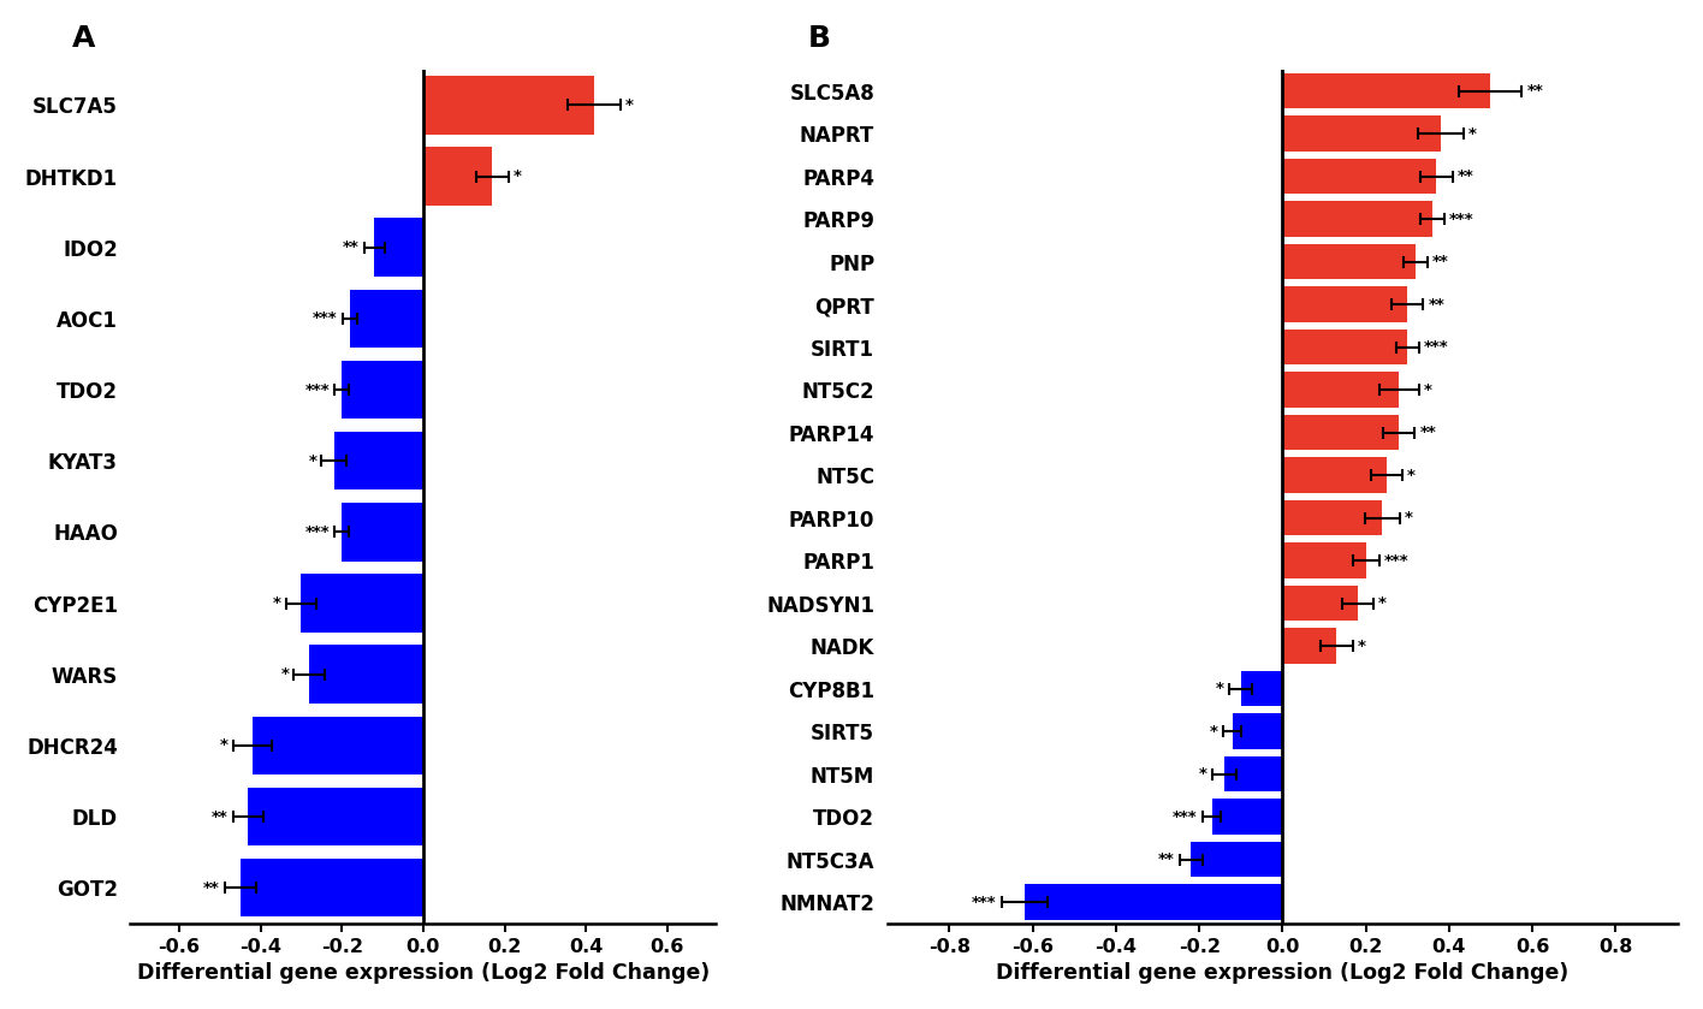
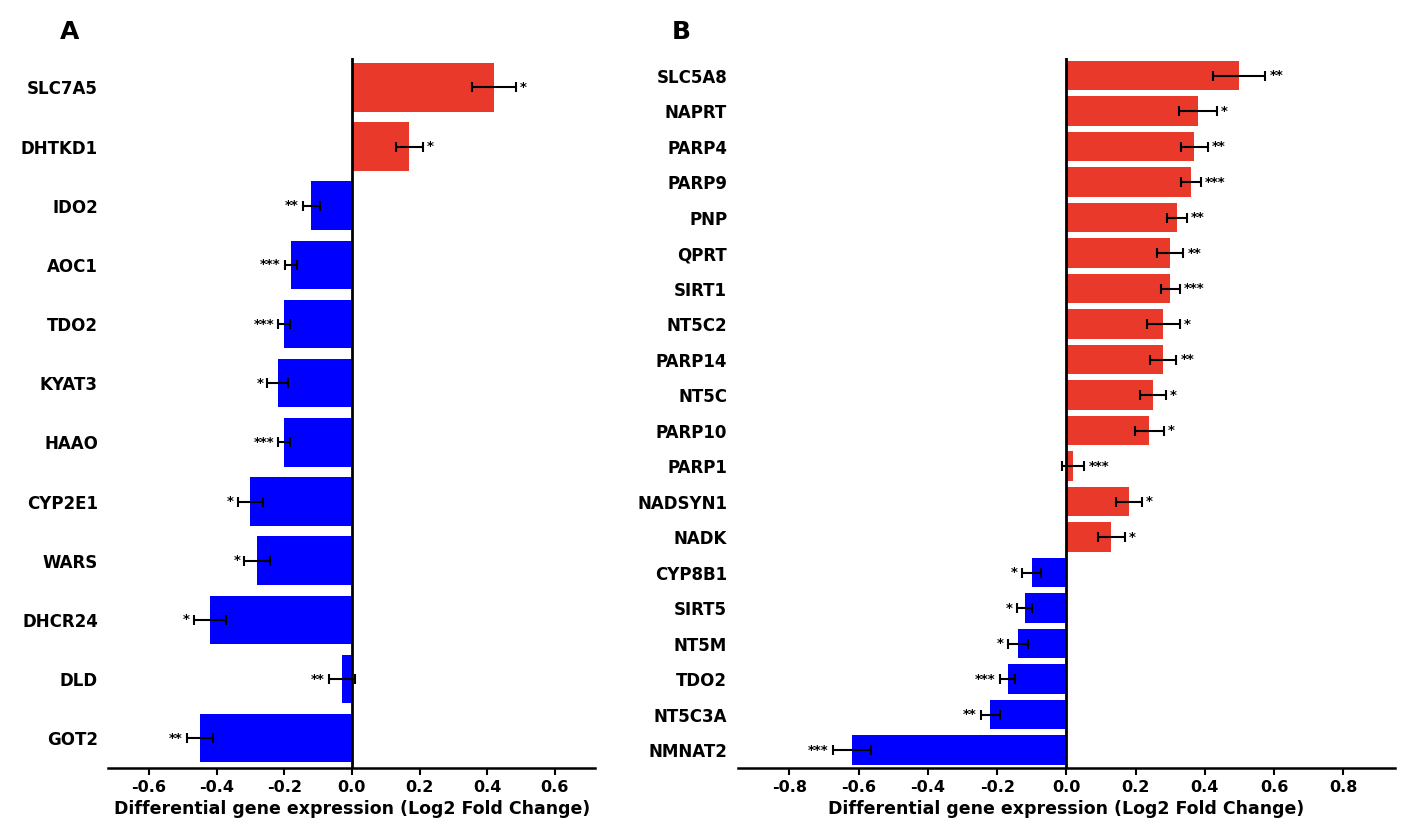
DLD: -0.43 -> -0.03
PARP1: 0.20 -> 0.02
